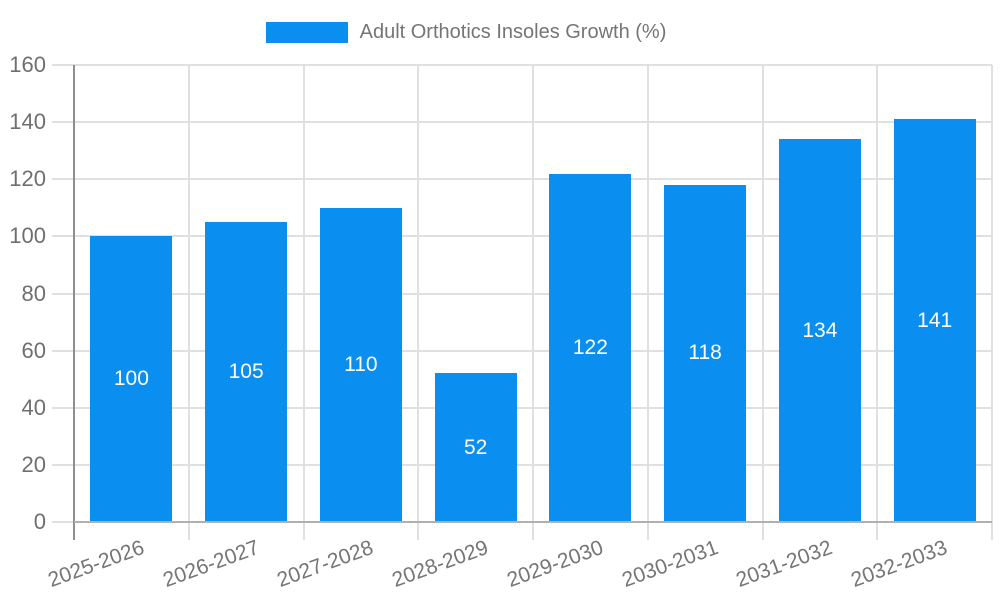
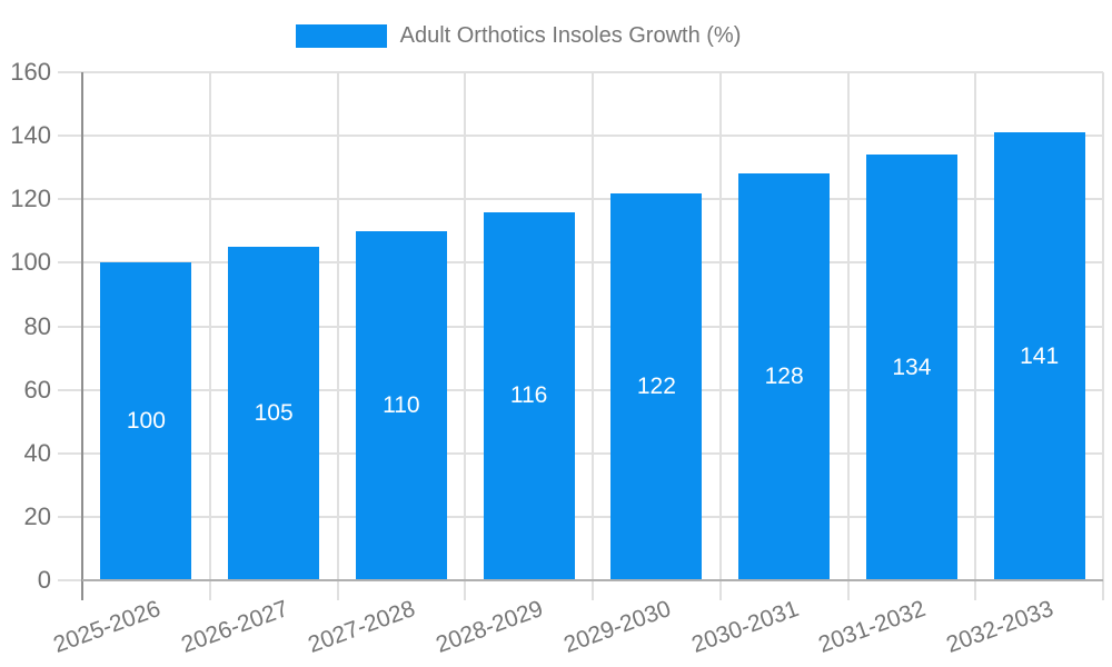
2028-2029: 52 -> 116
2030-2031: 118 -> 128
